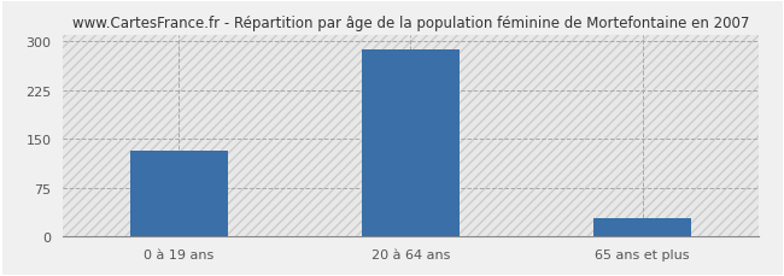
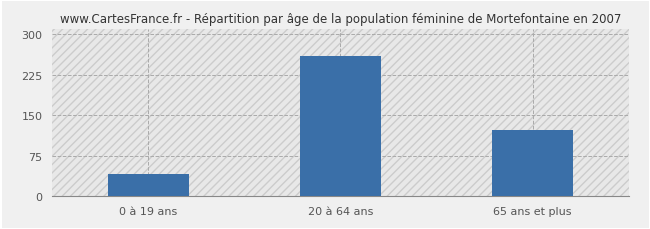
0 à 19 ans: 132 -> 42
20 à 64 ans: 287 -> 260
65 ans et plus: 28 -> 122
